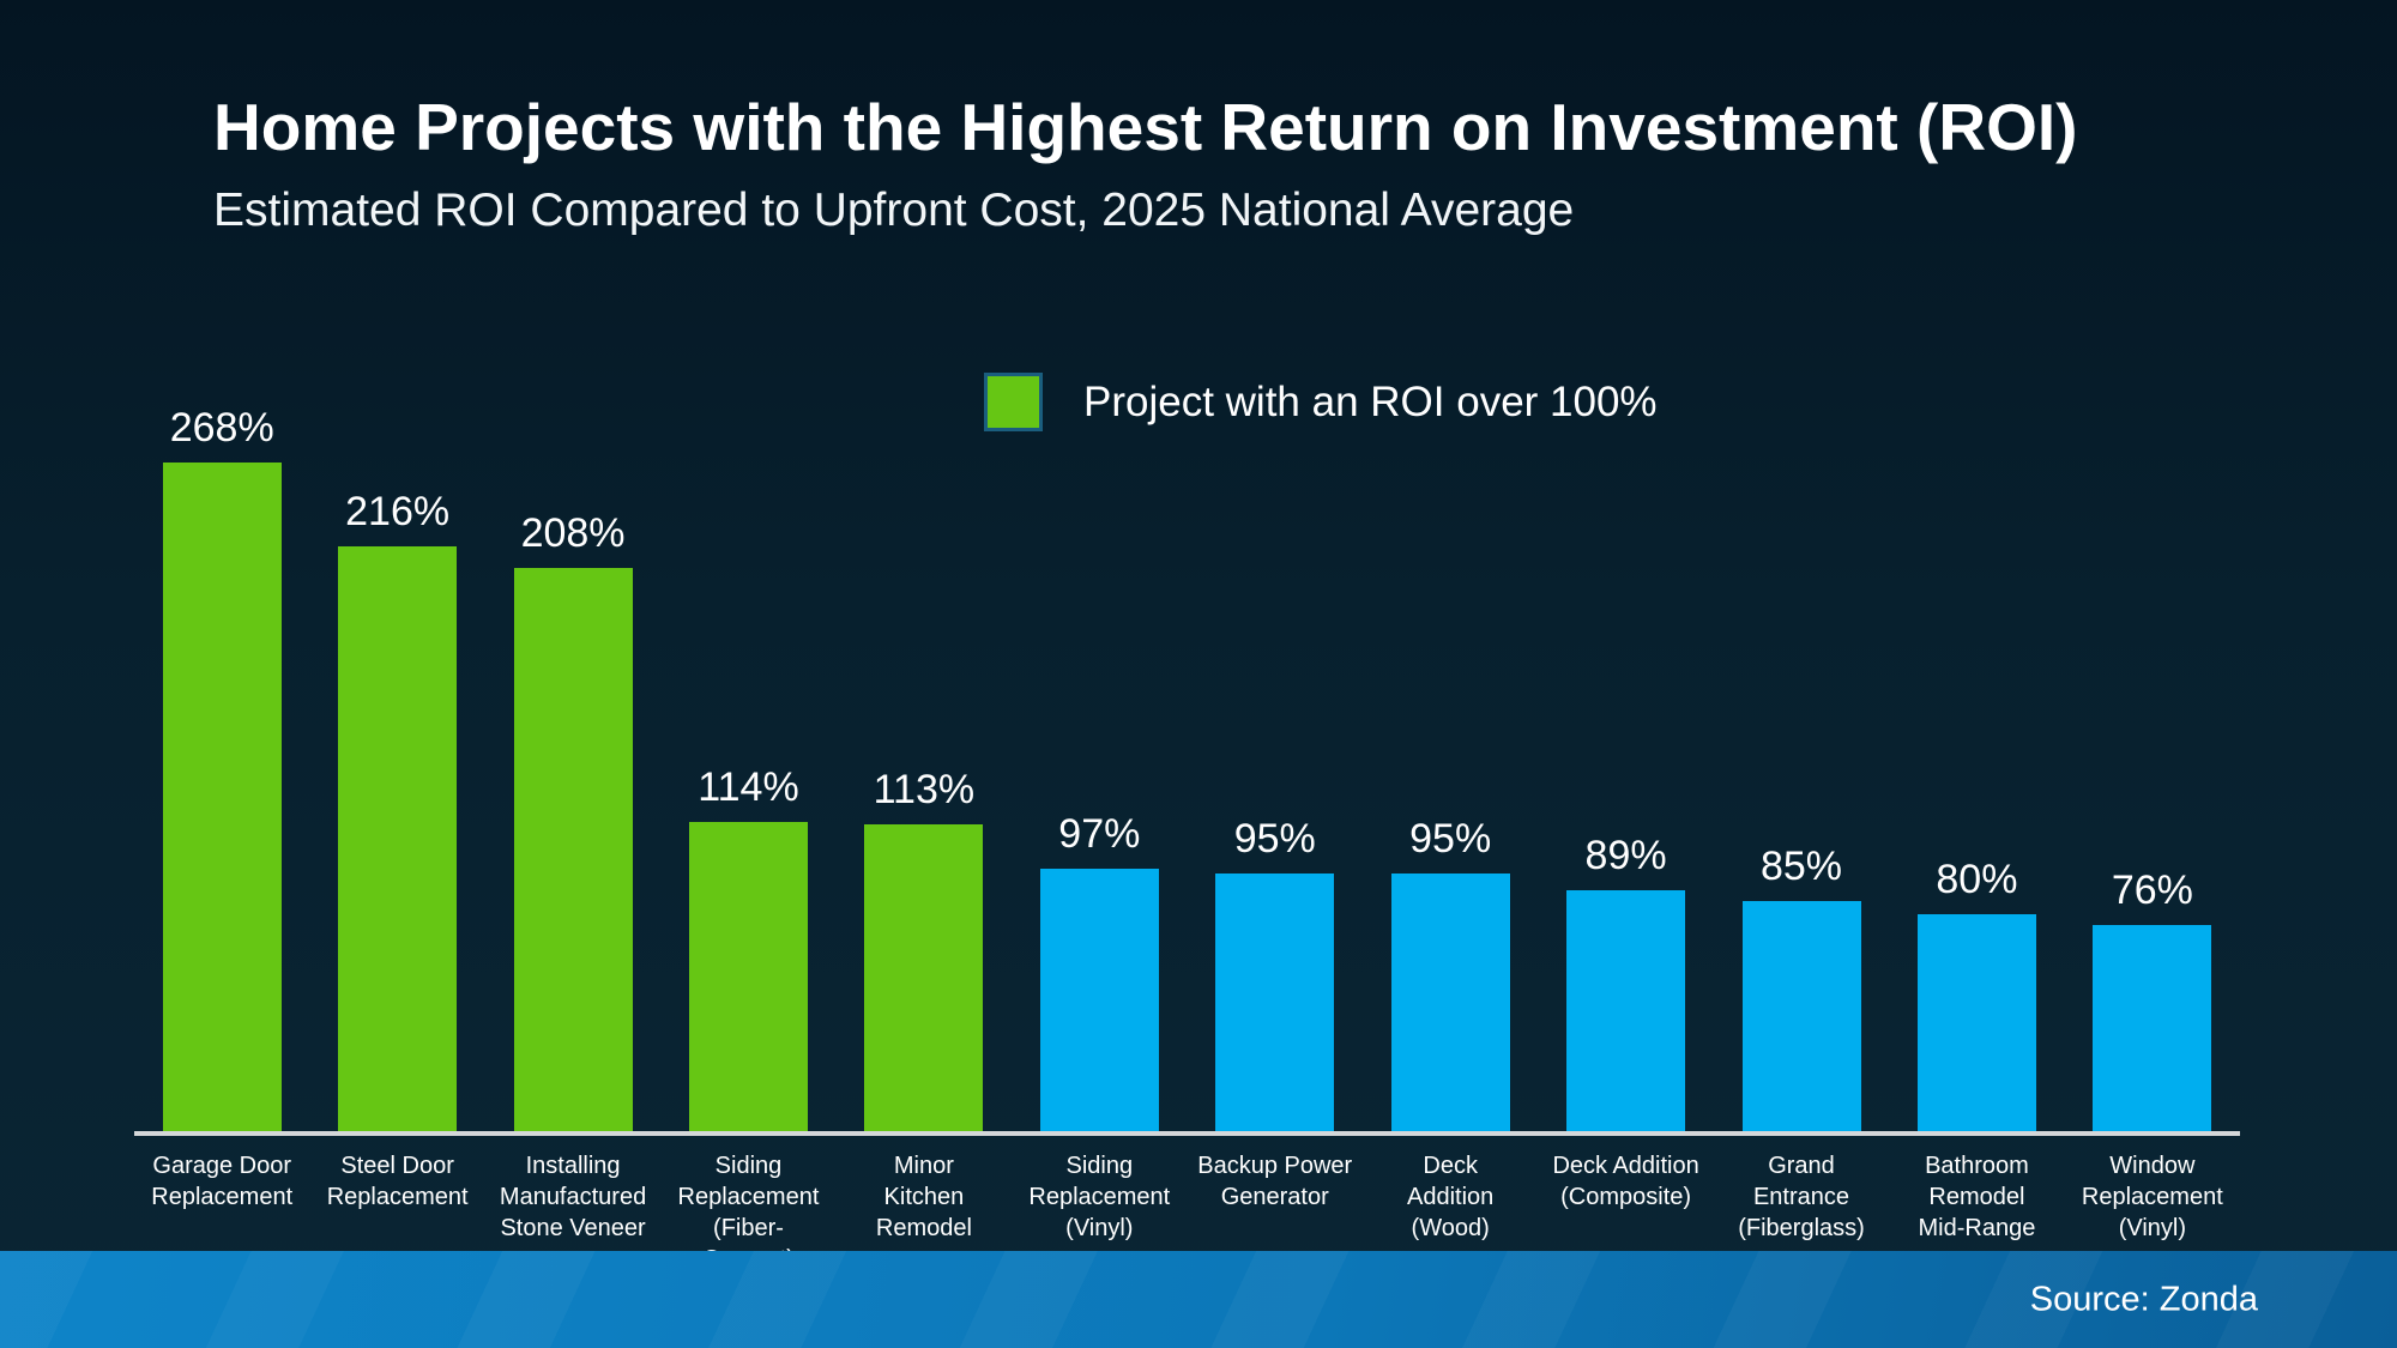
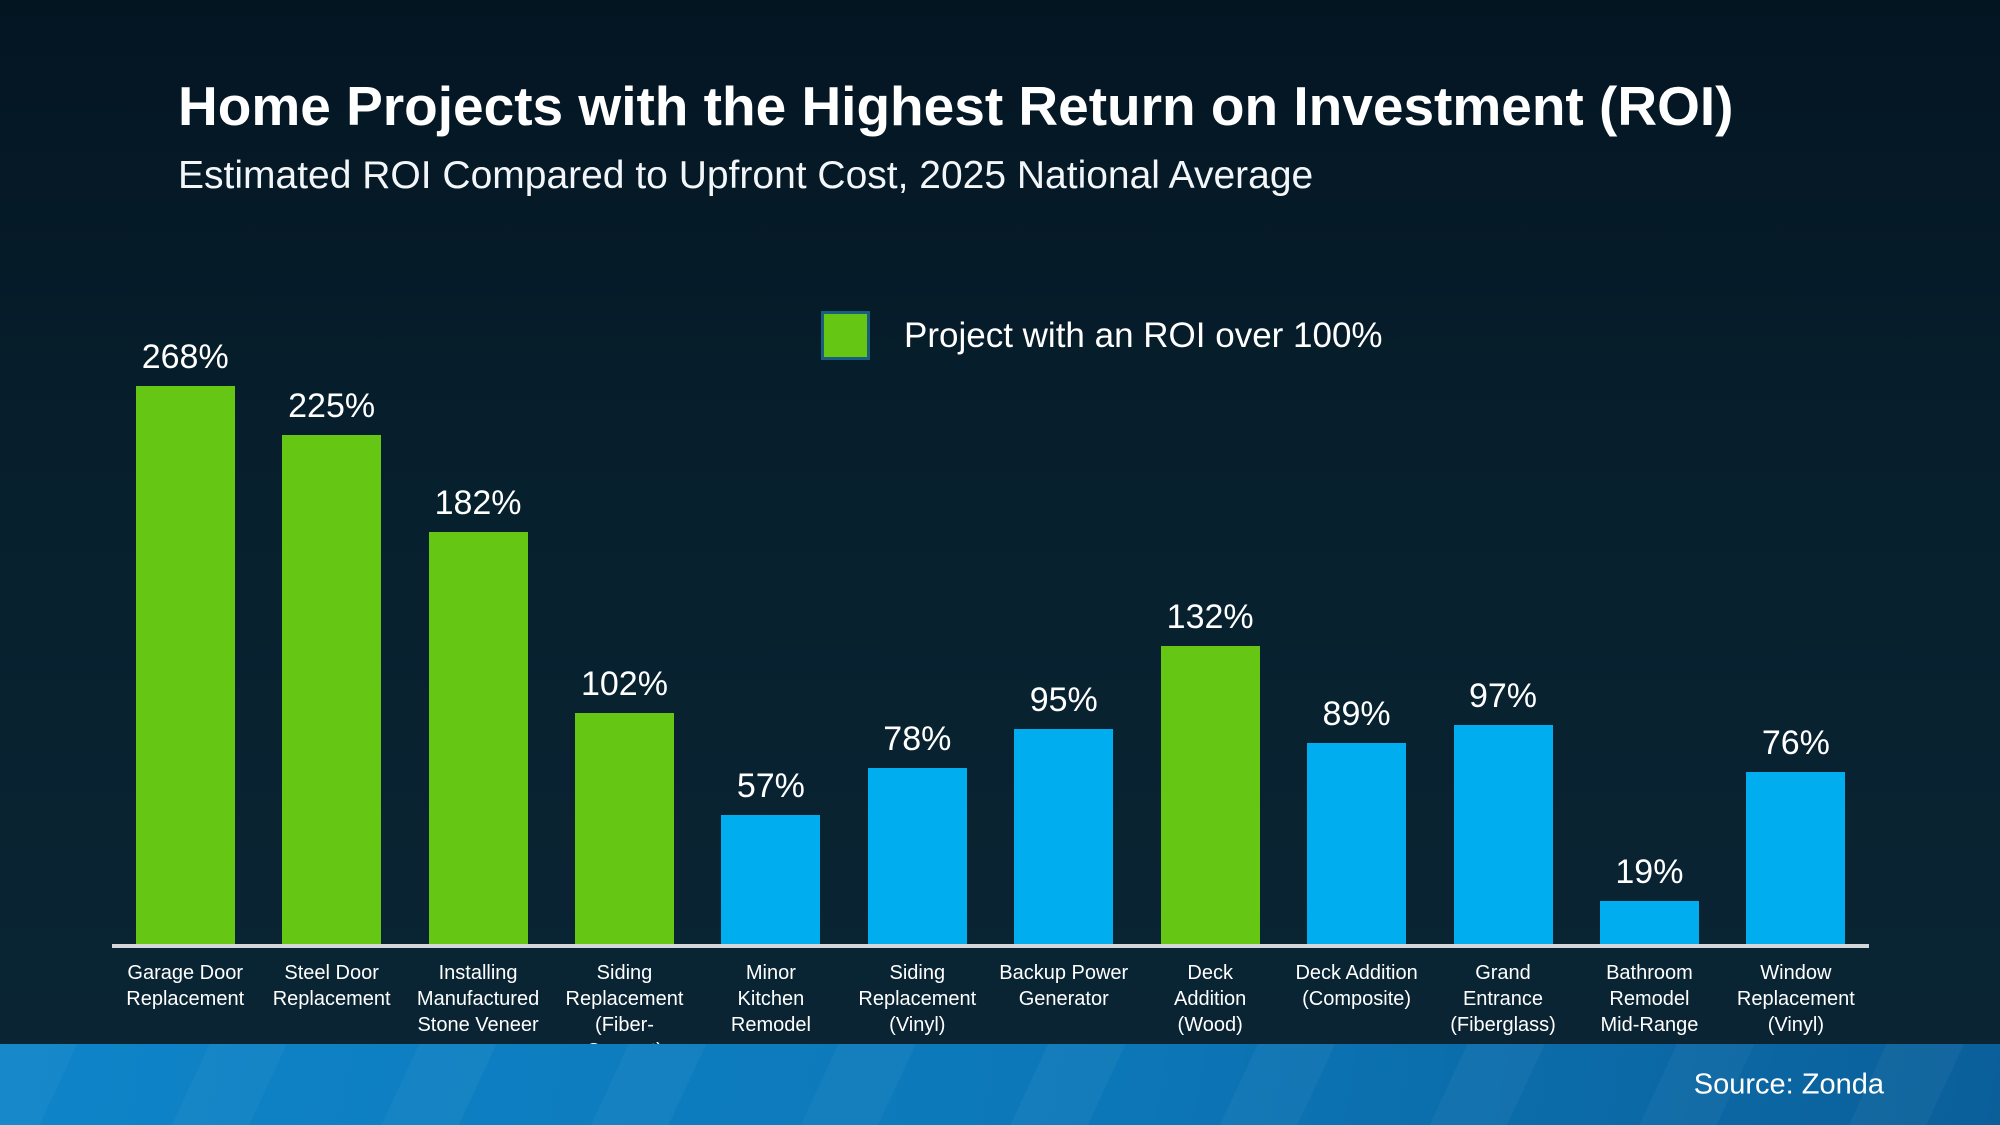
Steel Door Replacement: 216% -> 225%
Installing Manufactured Stone Veneer: 208% -> 182%
Siding Replacement (Fiber-Cement): 114% -> 102%
Minor Kitchen Remodel: 113% -> 57%
Siding Replacement (Vinyl): 97% -> 78%
Deck Addition (Wood): 95% -> 132%
Grand Entrance (Fiberglass): 85% -> 97%
Bathroom Remodel Mid-Range: 80% -> 19%
